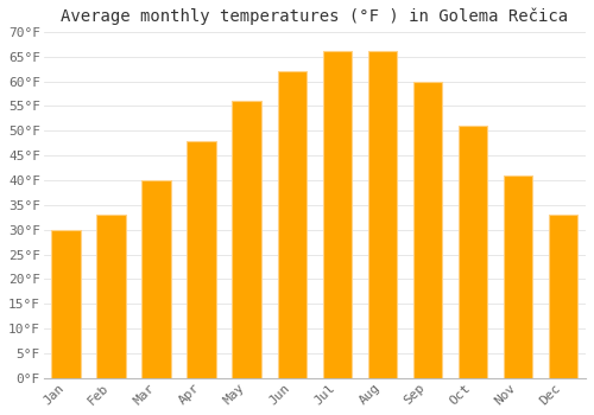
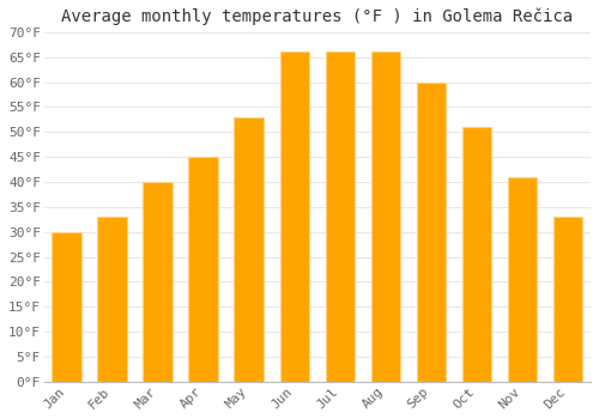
Apr: 48°F -> 45°F
May: 56°F -> 53°F
Jun: 62°F -> 66°F
